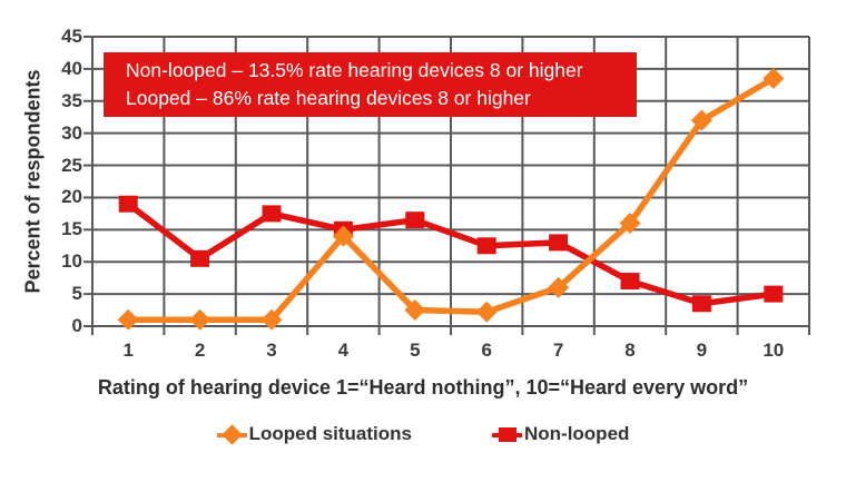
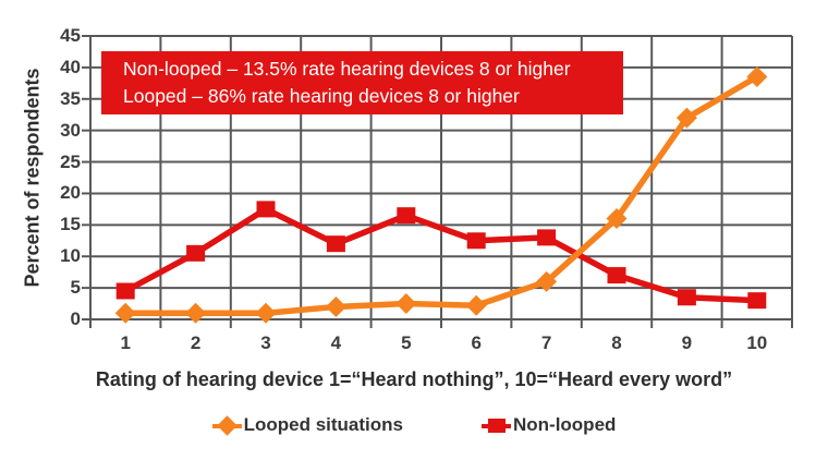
Non-looped/1: 19 -> 4
Looped situations/4: 14 -> 2
Non-looped/4: 15 -> 12
Non-looped/10: 5 -> 3
